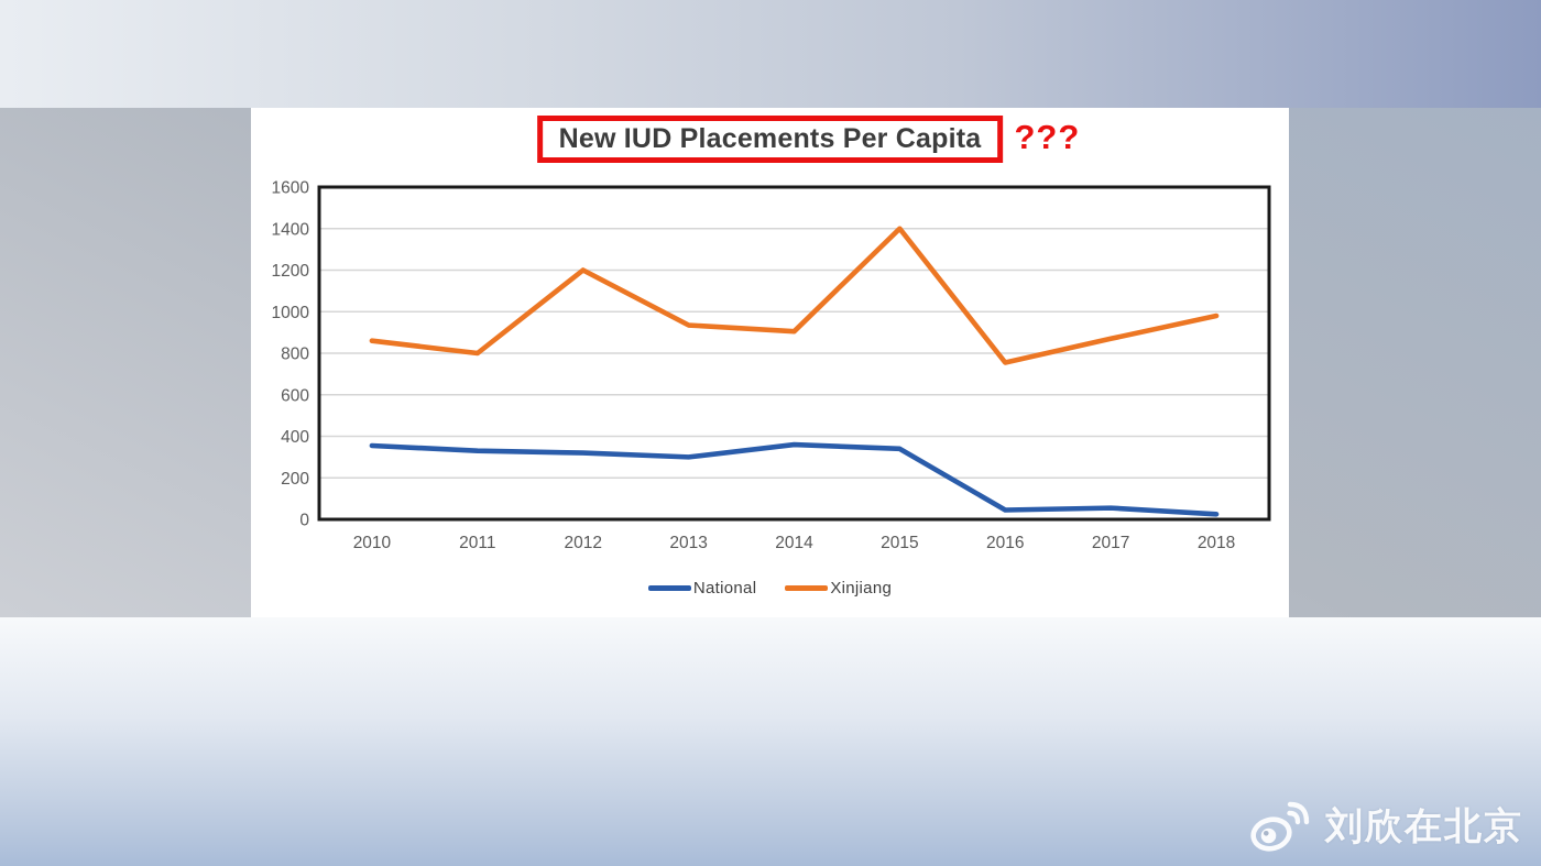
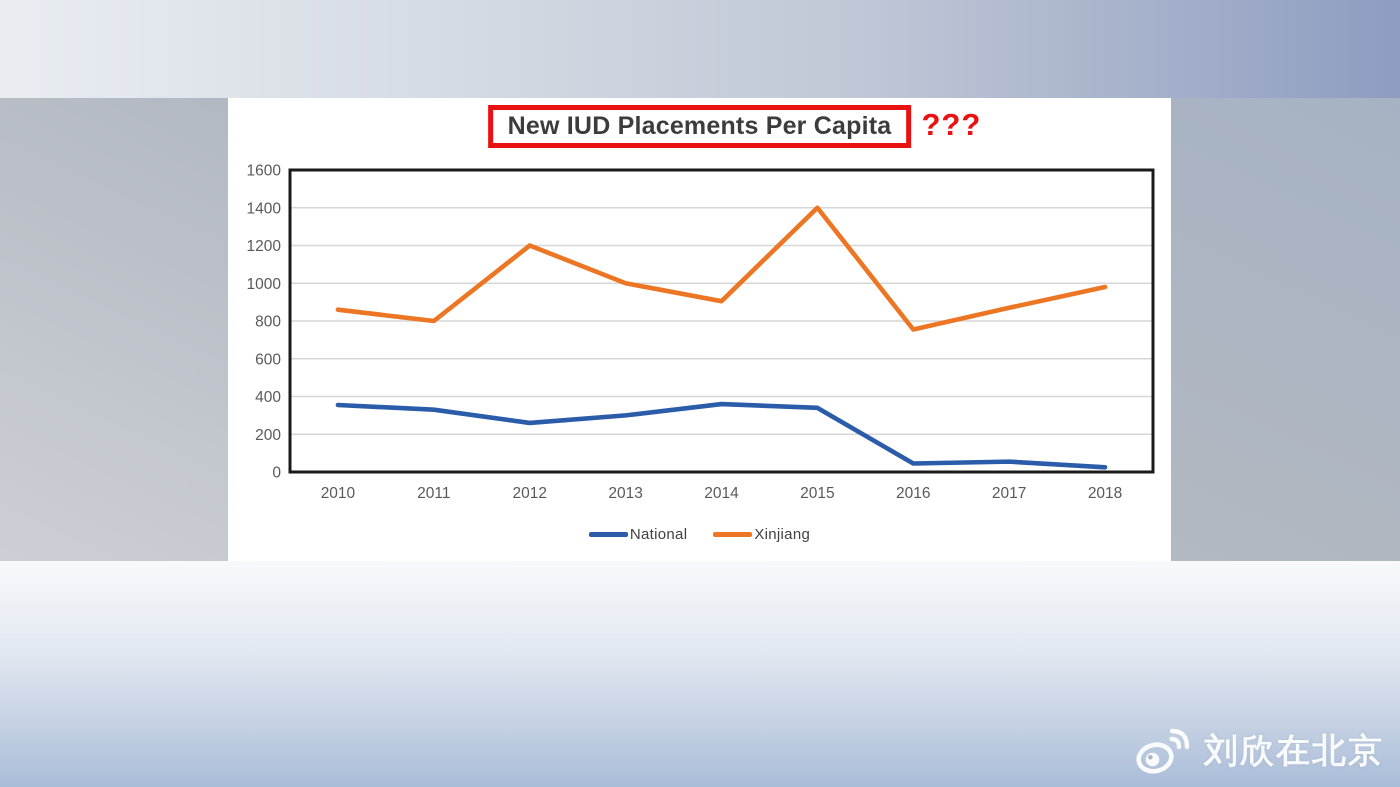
National/2012: 320 -> 260
Xinjiang/2013: 940 -> 1000
